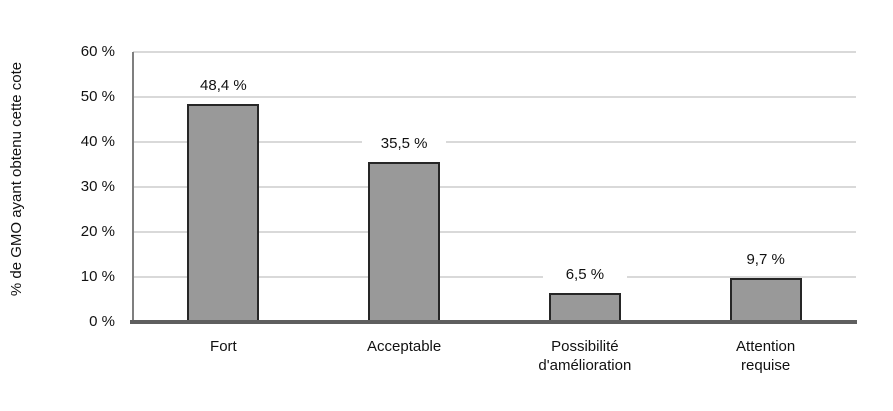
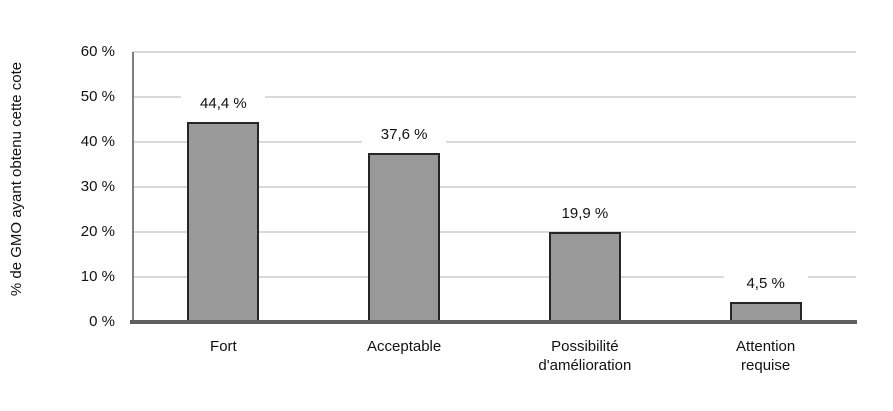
Fort: 48,4 -> 44,4
Acceptable: 35,5 -> 37,6
Possibilité d'amélioration: 6,5 -> 19,9
Attention requise: 9,7 -> 4,5
